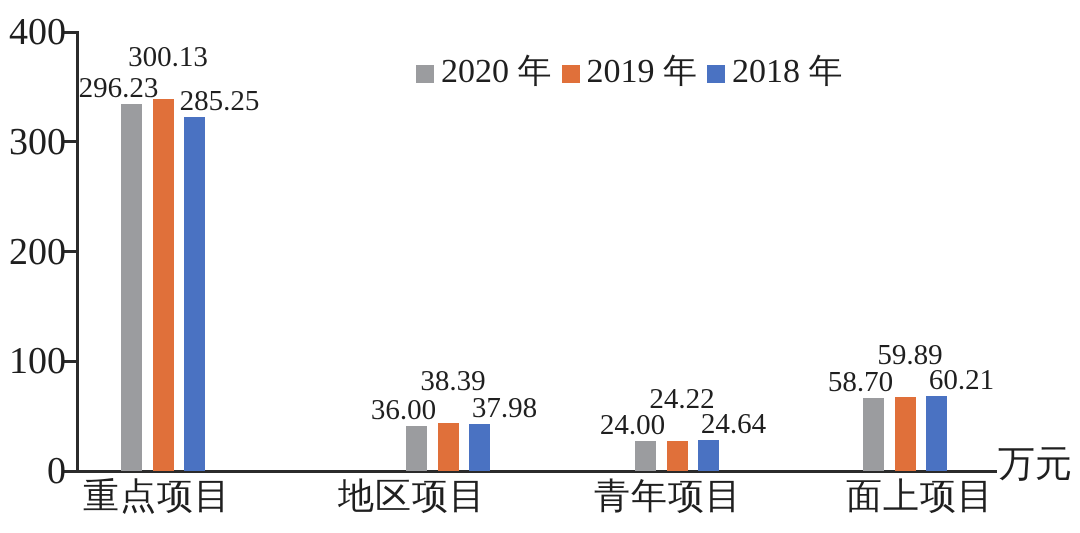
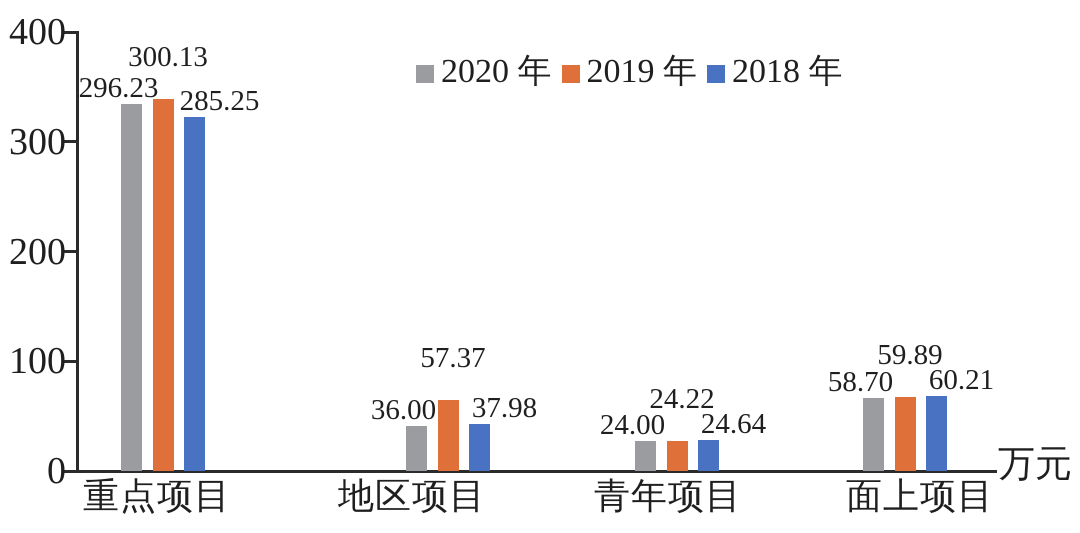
2019 年/地区项目: 38.39 -> 57.37
